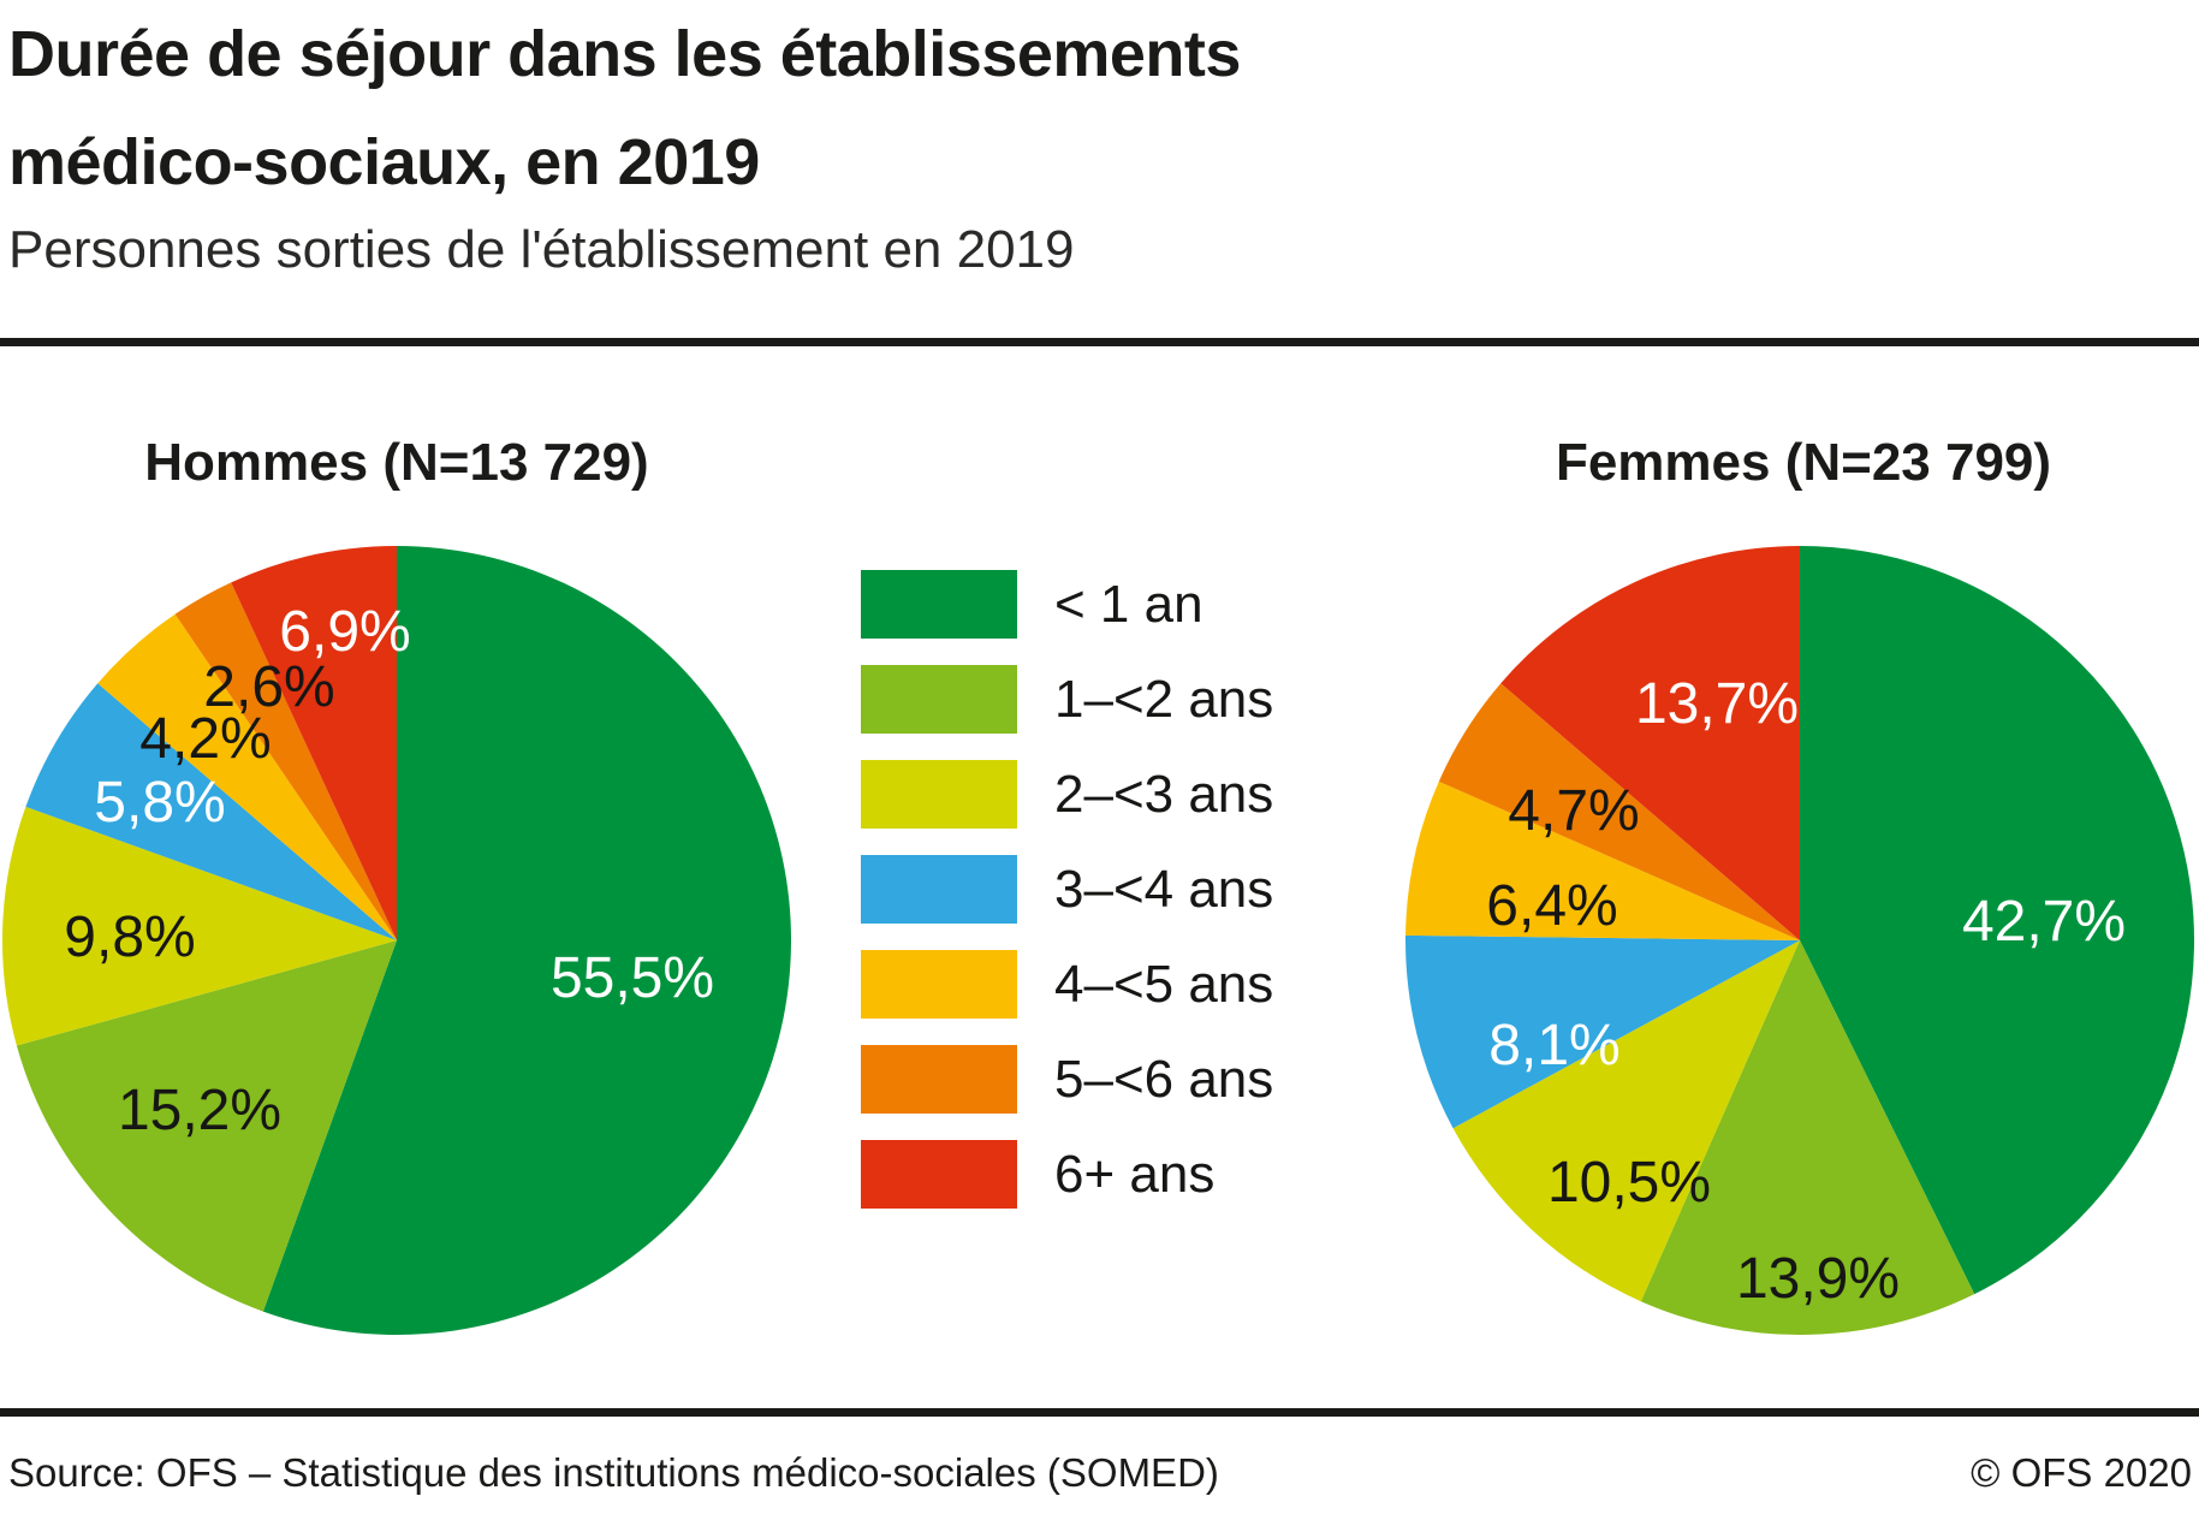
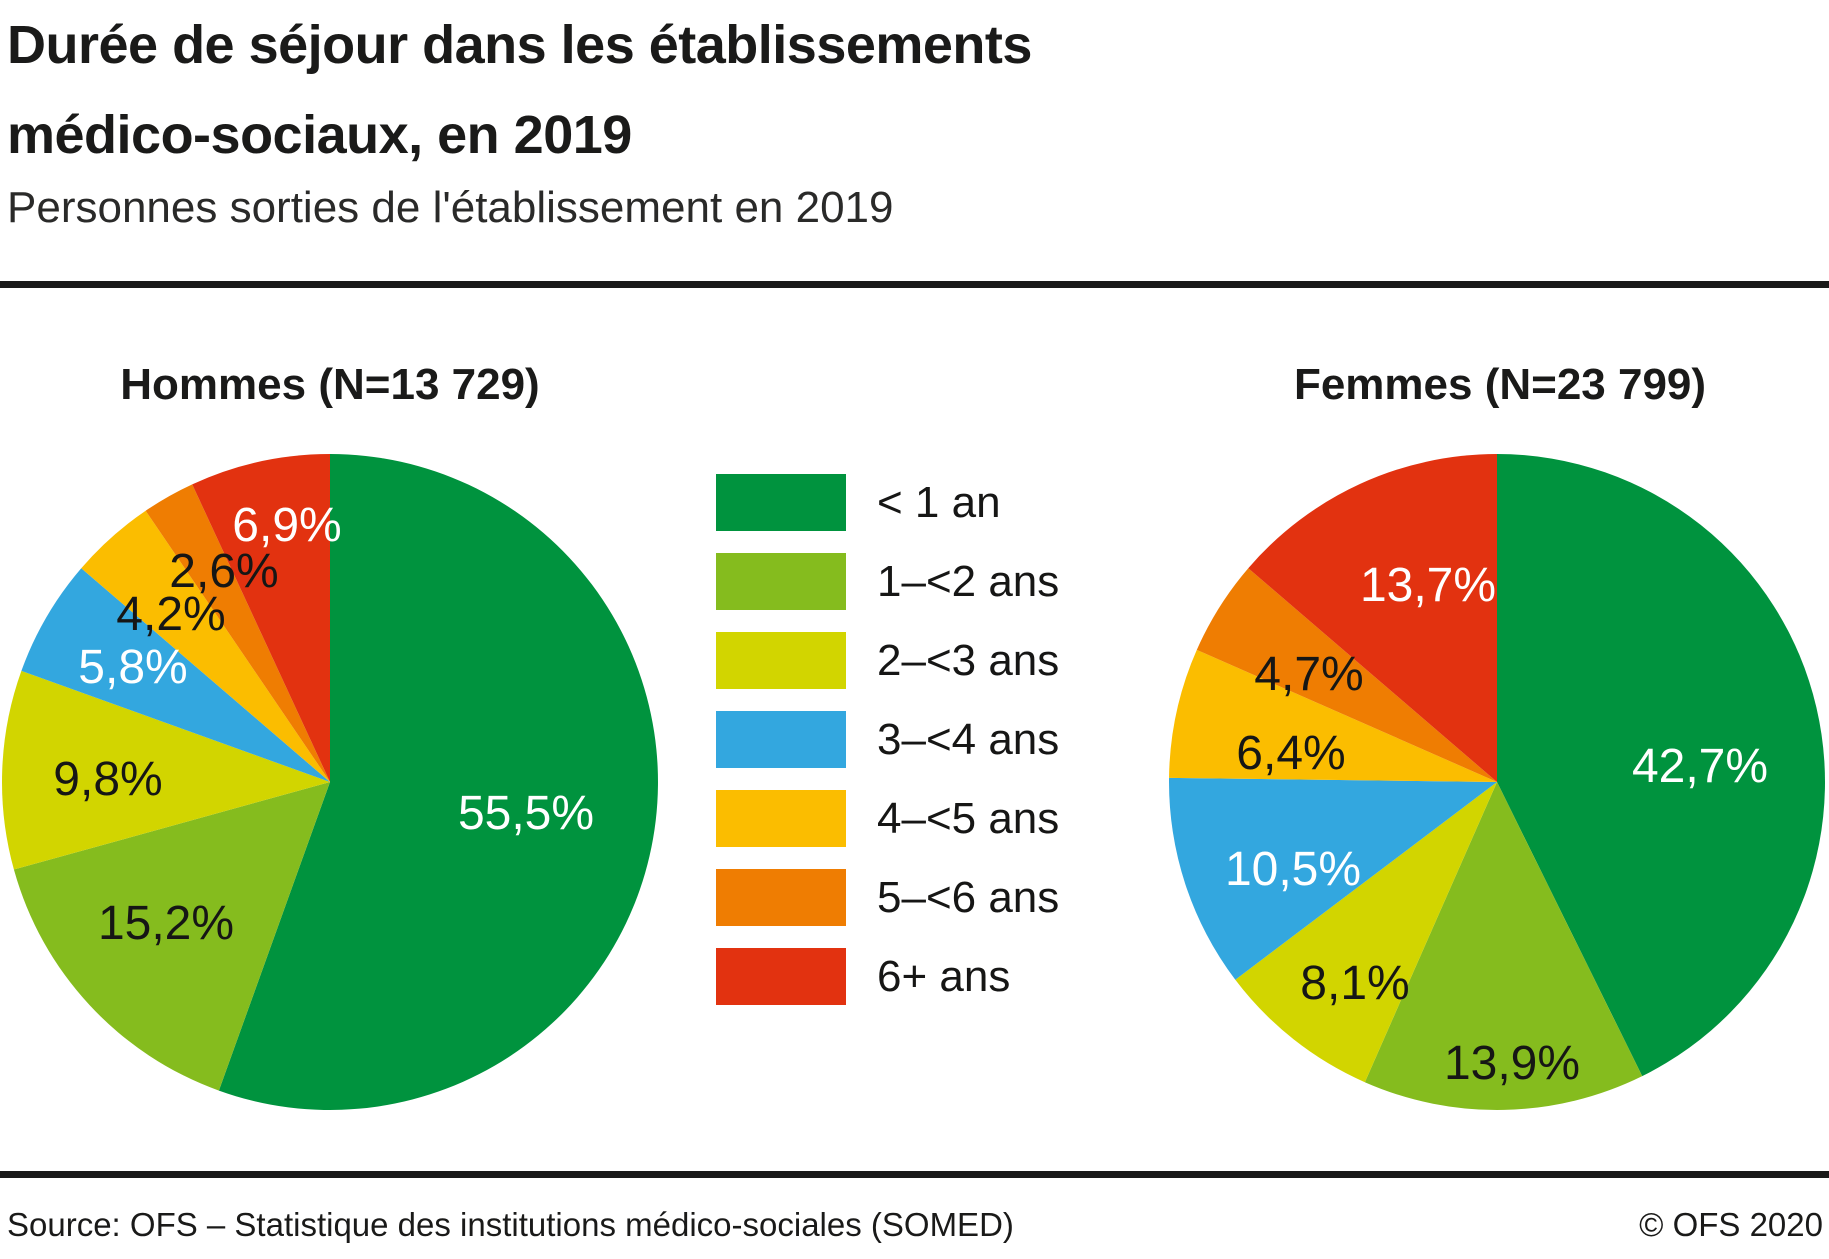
Femmes (N=23 799)/2–<3 ans: 10,5% -> 8,1%
Femmes (N=23 799)/3–<4 ans: 8,1% -> 10,5%
